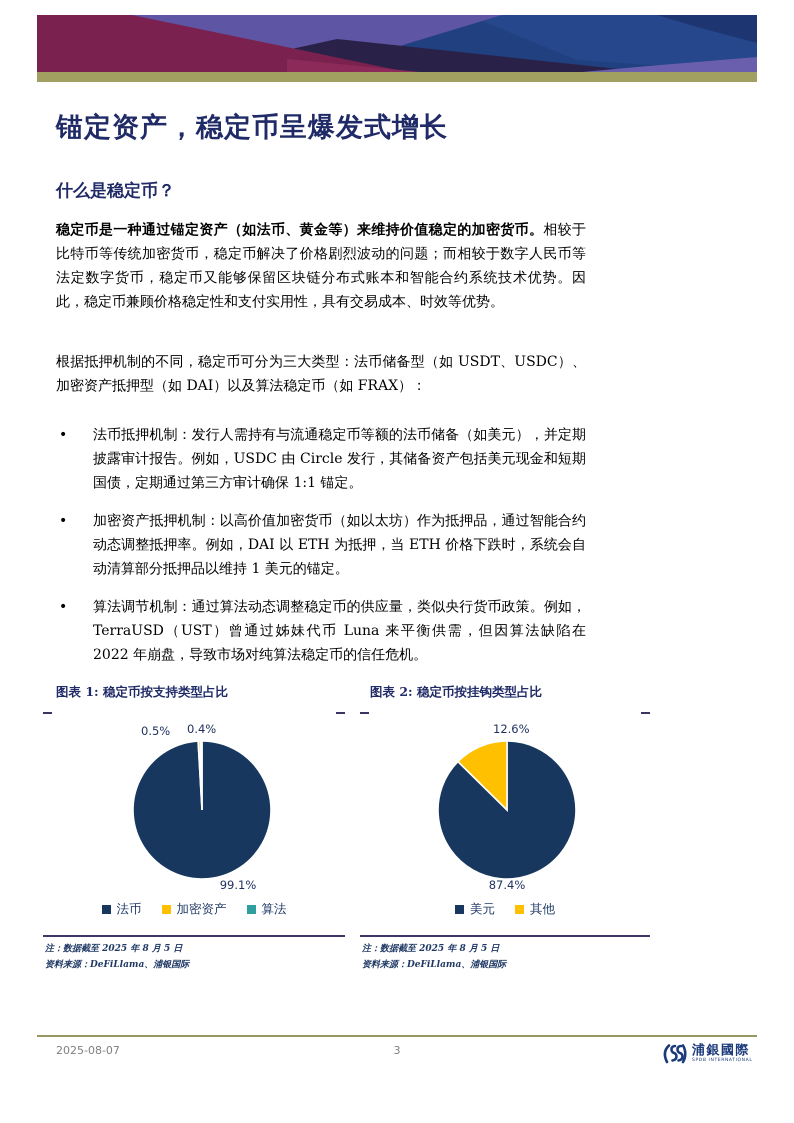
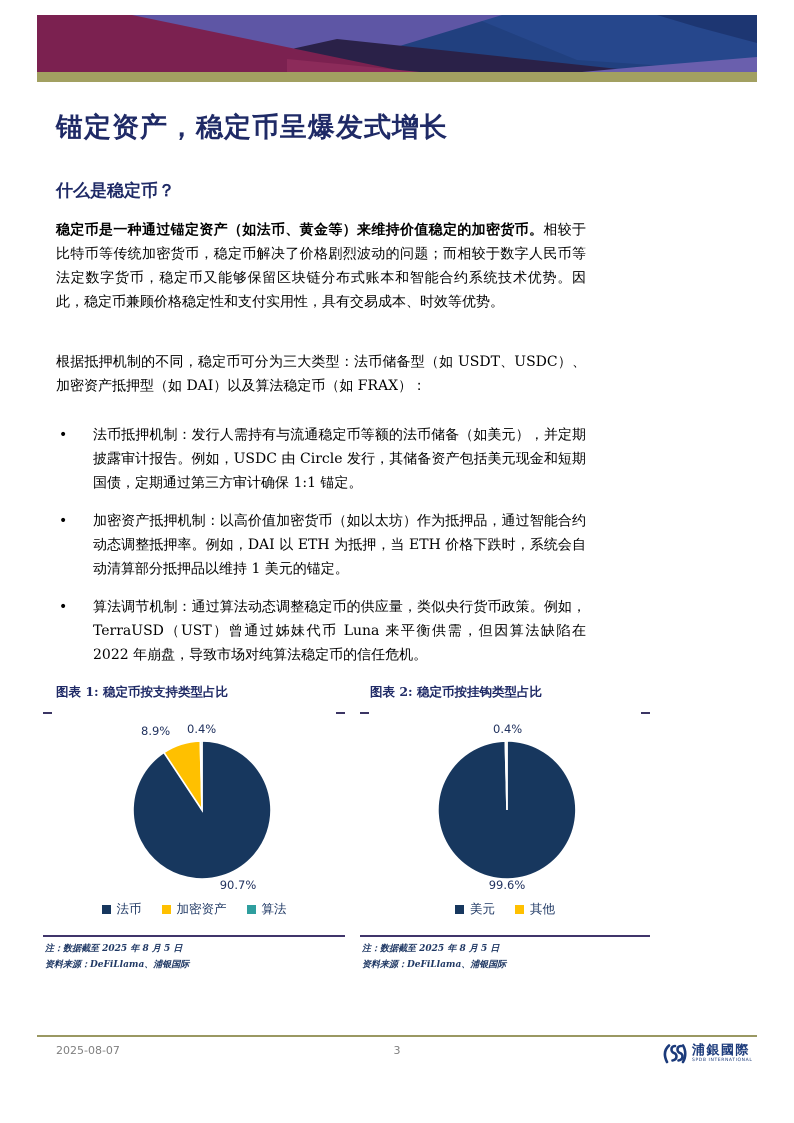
图表 1: 稳定币按支持类型占比/法币: 99.1% -> 90.7%
图表 1: 稳定币按支持类型占比/加密资产: 0.5% -> 8.9%
图表 2: 稳定币按挂钩类型占比/美元: 87.4% -> 99.6%
图表 2: 稳定币按挂钩类型占比/其他: 12.6% -> 0.4%
